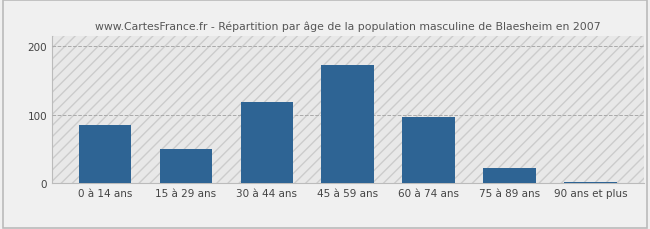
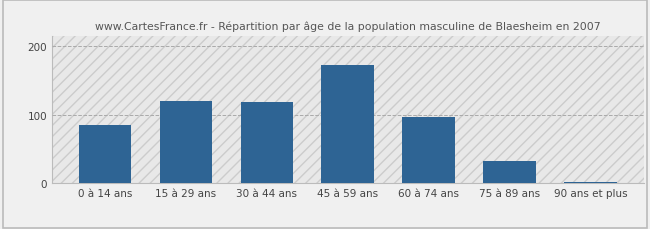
15 à 29 ans: 50 -> 120
75 à 89 ans: 22 -> 32
